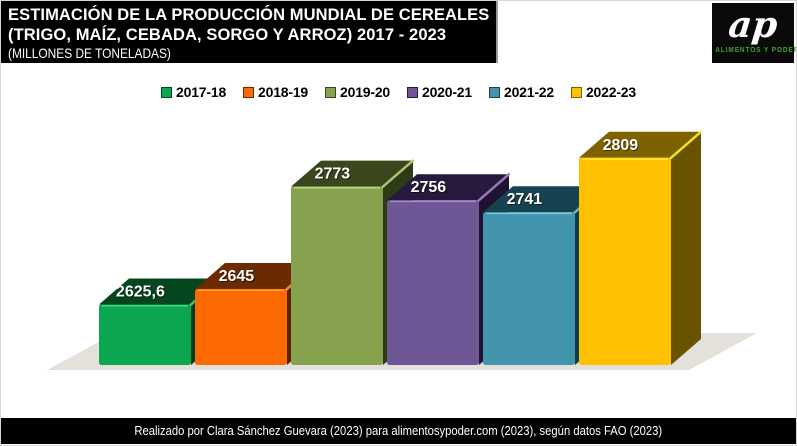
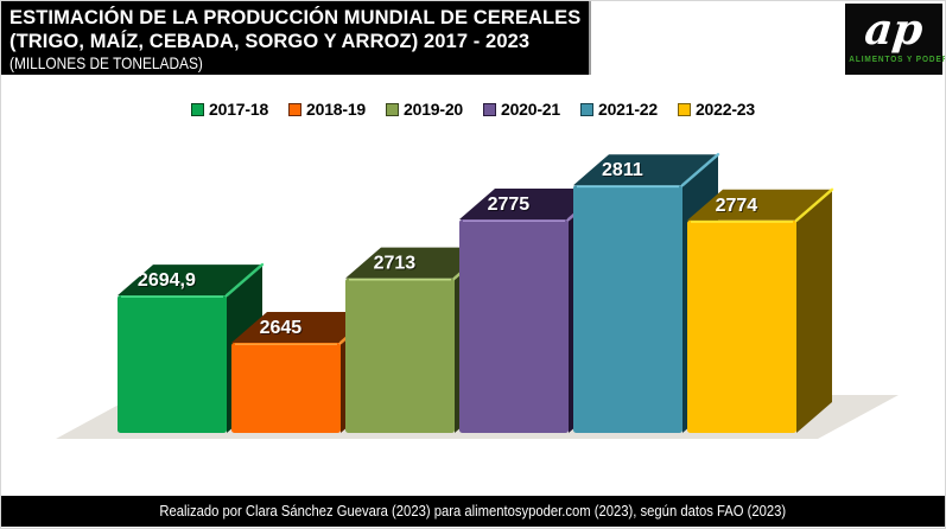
2017-18: 2625,6 -> 2694,9
2019-20: 2773 -> 2713
2020-21: 2756 -> 2775
2021-22: 2741 -> 2811
2022-23: 2809 -> 2774
